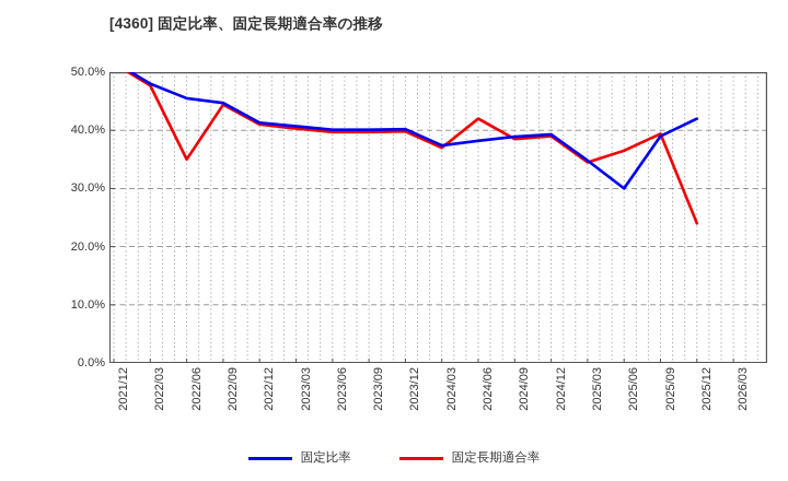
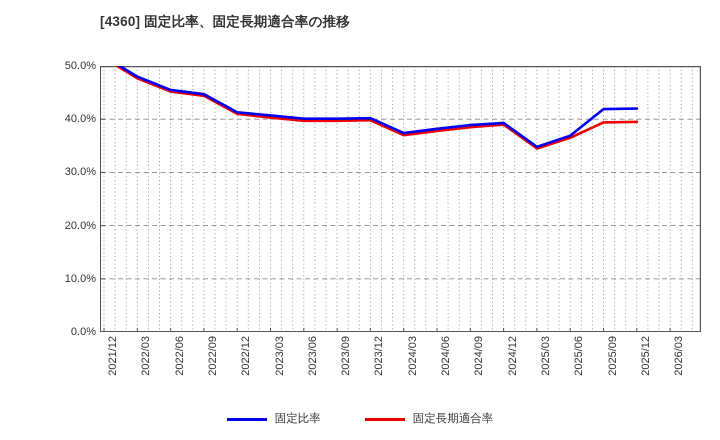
固定長期適合率/2022/06: 35% -> 45%
固定長期適合率/2024/06: 42% -> 38%
固定比率/2025/06: 30% -> 37%
固定比率/2025/09: 39% -> 42%
固定長期適合率/2025/12: 24% -> 40%
